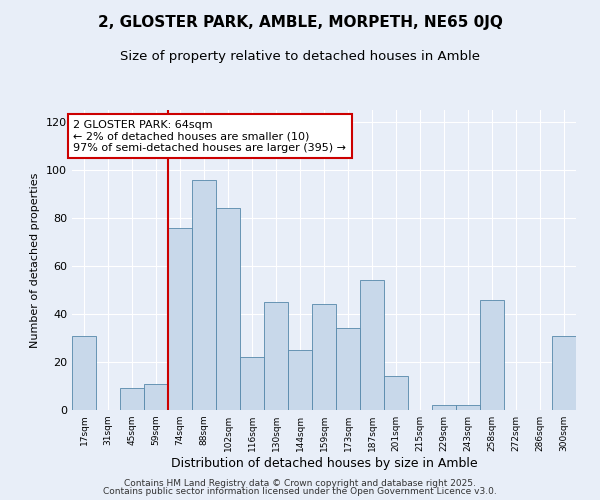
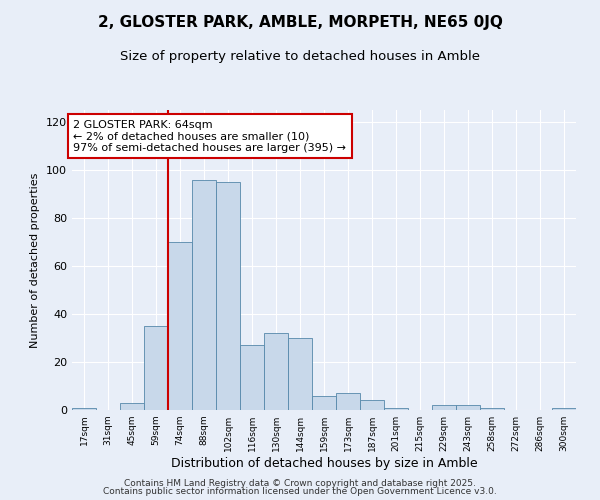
17sqm: 31 -> 1
45sqm: 9 -> 3
59sqm: 11 -> 35
74sqm: 76 -> 70
102sqm: 84 -> 95
116sqm: 22 -> 27
130sqm: 45 -> 32
144sqm: 25 -> 30
159sqm: 44 -> 6
173sqm: 34 -> 7
187sqm: 54 -> 4
201sqm: 14 -> 1
258sqm: 46 -> 1
300sqm: 31 -> 1
